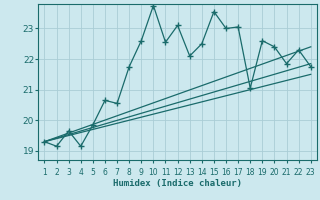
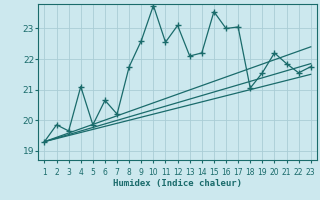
2: 19.15 -> 19.85
4: 19.15 -> 21.10
7: 20.55 -> 20.20
14: 22.50 -> 22.20
19: 22.60 -> 21.55
20: 22.40 -> 22.20
22: 22.30 -> 21.55
